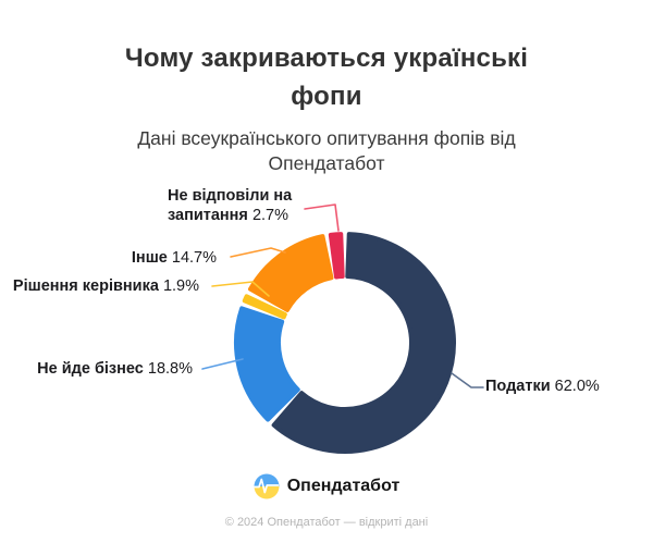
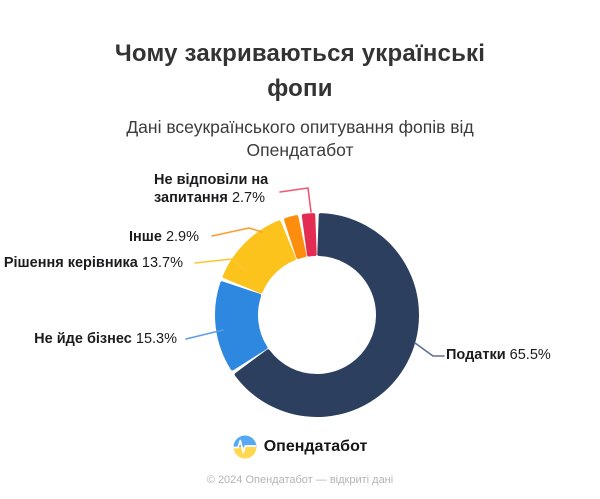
Податки: 62.0% -> 65.5%
Не йде бізнес: 18.8% -> 15.3%
Рішення керівника: 1.9% -> 13.7%
Інше: 14.7% -> 2.9%
